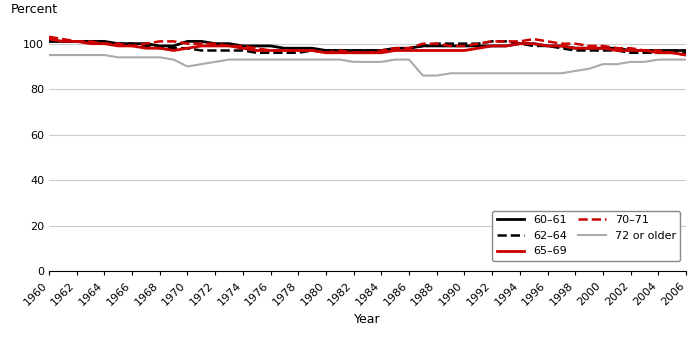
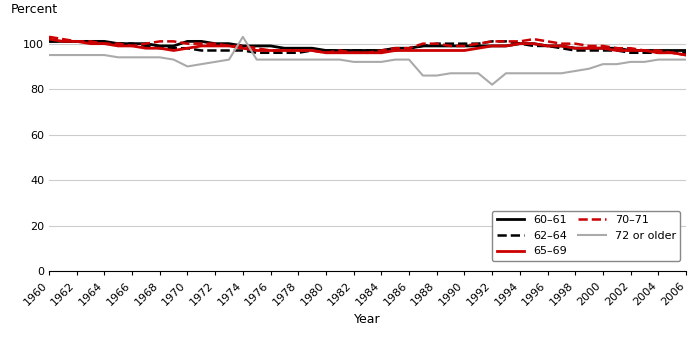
72 or older/1974: 93 -> 103
72 or older/1992: 87 -> 82
